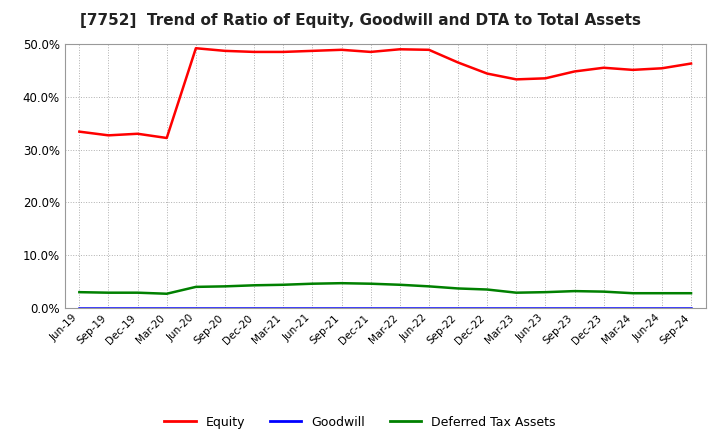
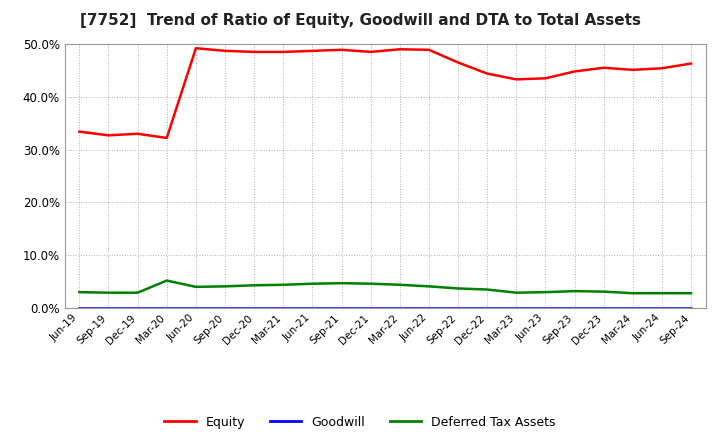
Deferred Tax Assets/Mar-20: 2.7% -> 5.2%
